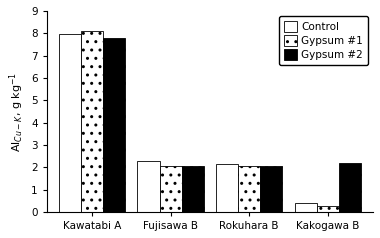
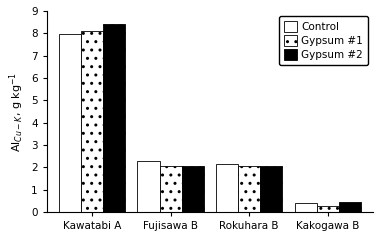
Gypsum #2/Kawatabi A: 7.80 -> 8.40
Gypsum #2/Kakogawa B: 2.20 -> 0.45
